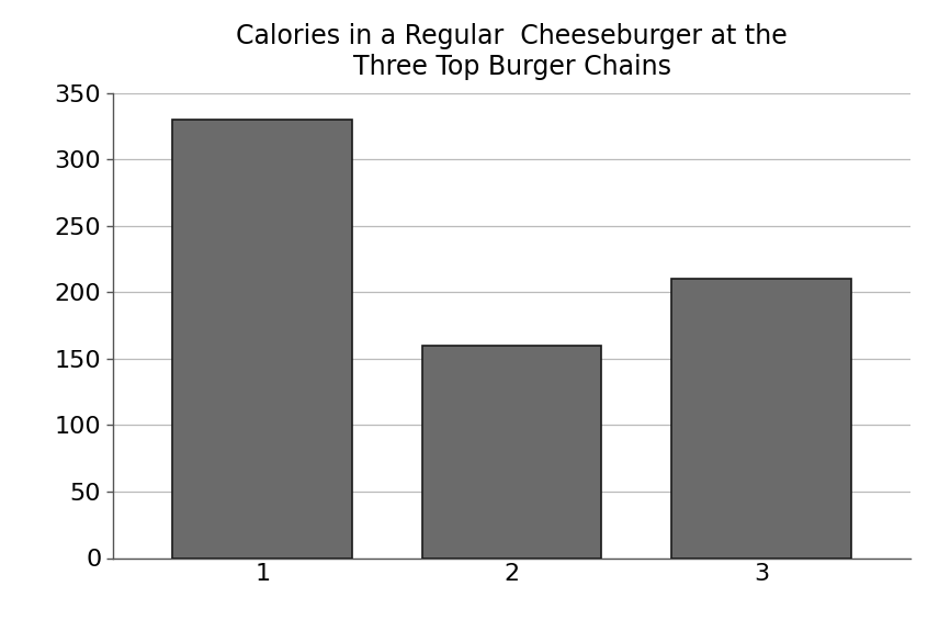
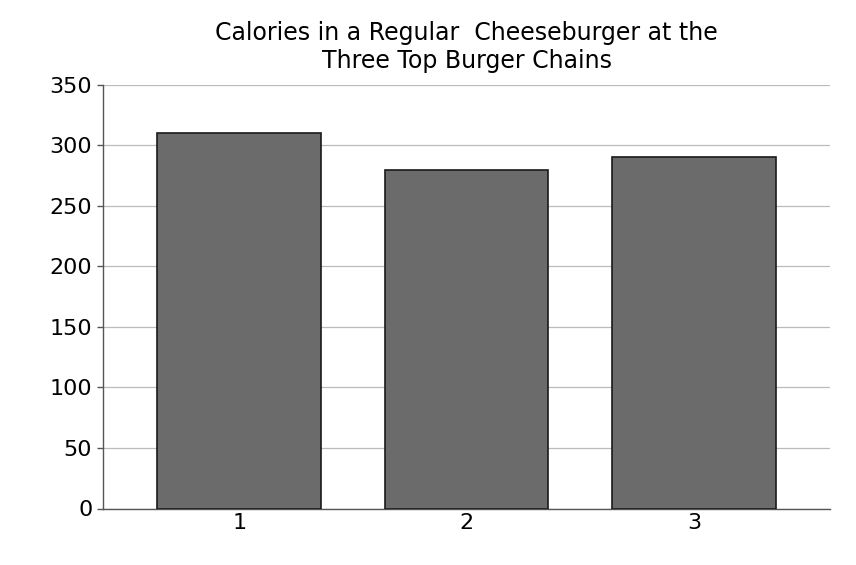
1: 330 -> 310
2: 160 -> 280
3: 210 -> 290
